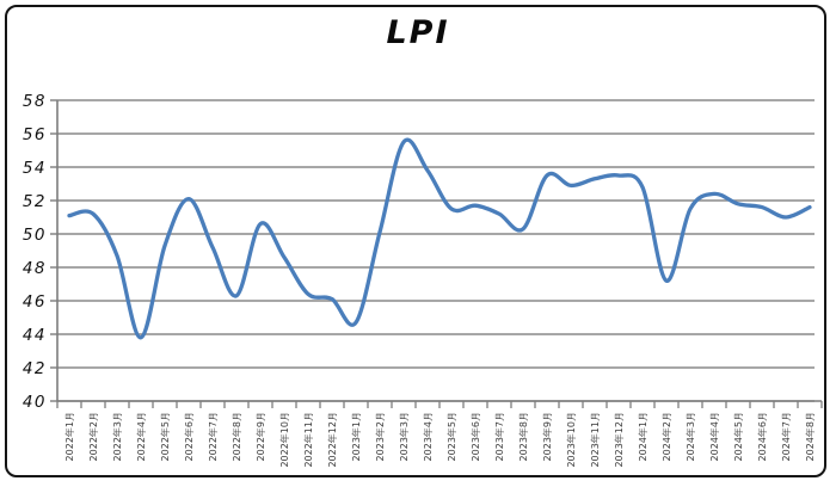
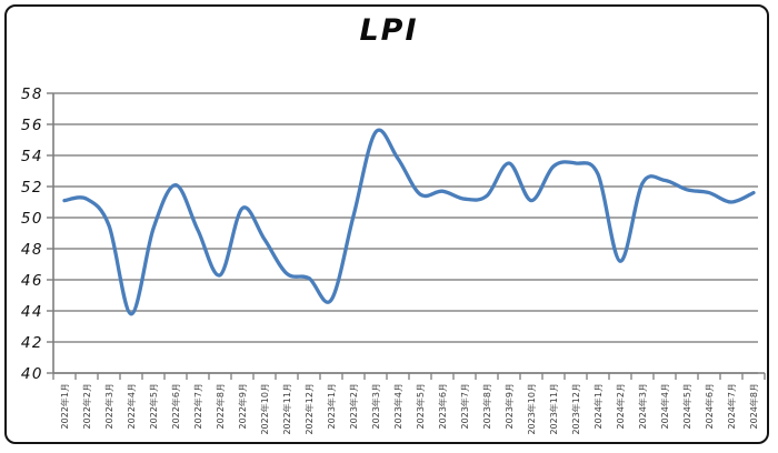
2022年3月: 48.7 -> 49.5
2023年8月: 50.3 -> 51.4
2023年10月: 52.9 -> 51.1
2024年3月: 51.5 -> 52.2
